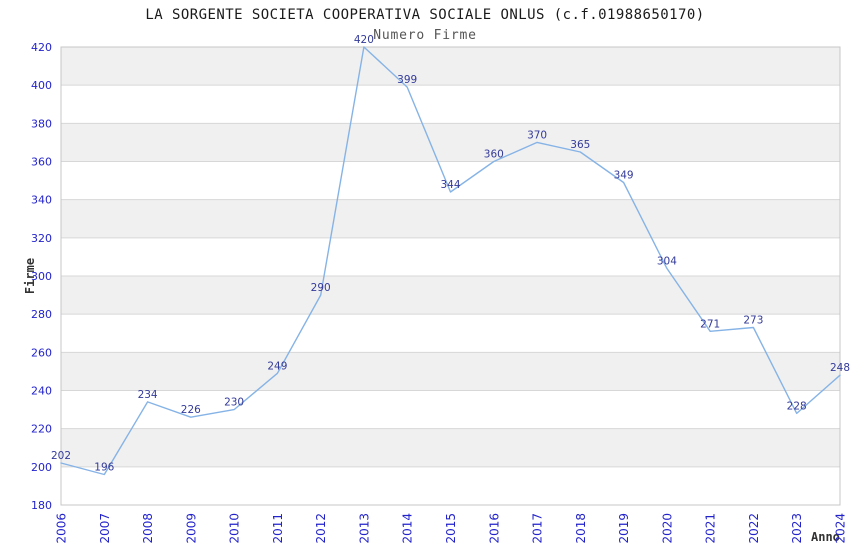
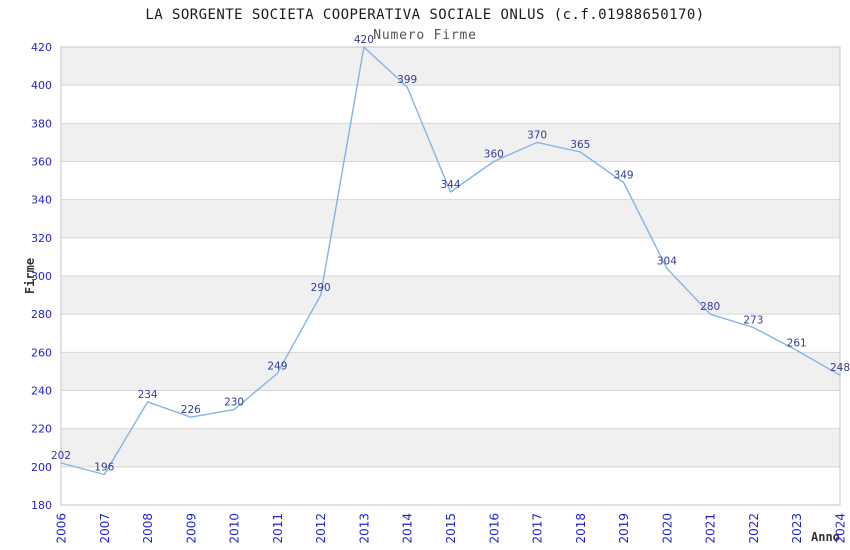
2021: 271 -> 280
2023: 228 -> 261
